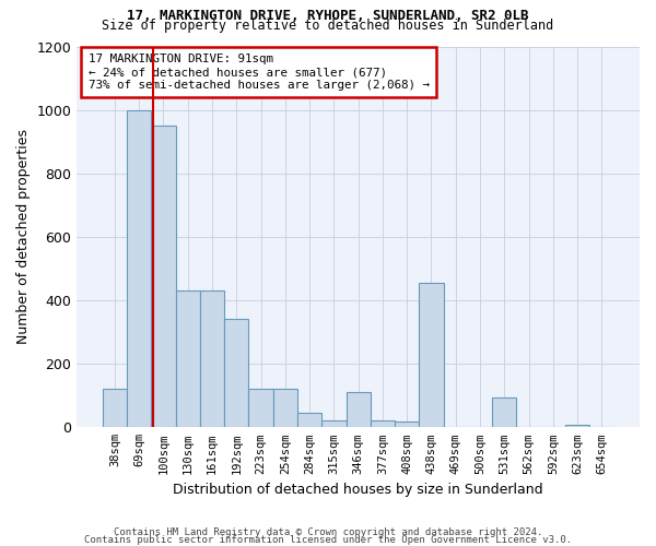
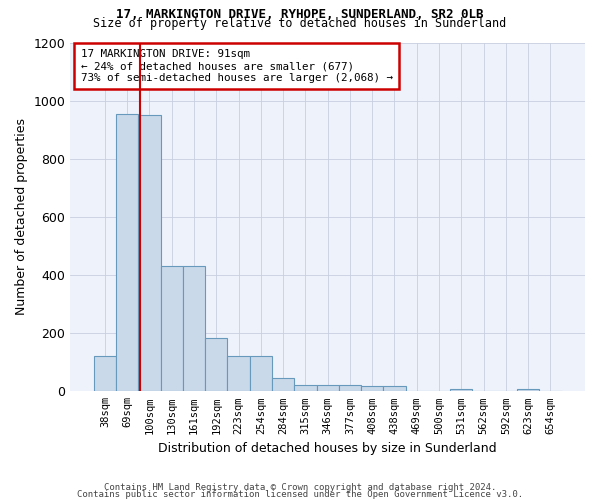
69sqm: 1000 -> 955
192sqm: 340 -> 185
346sqm: 110 -> 20
438sqm: 455 -> 18
531sqm: 95 -> 8
